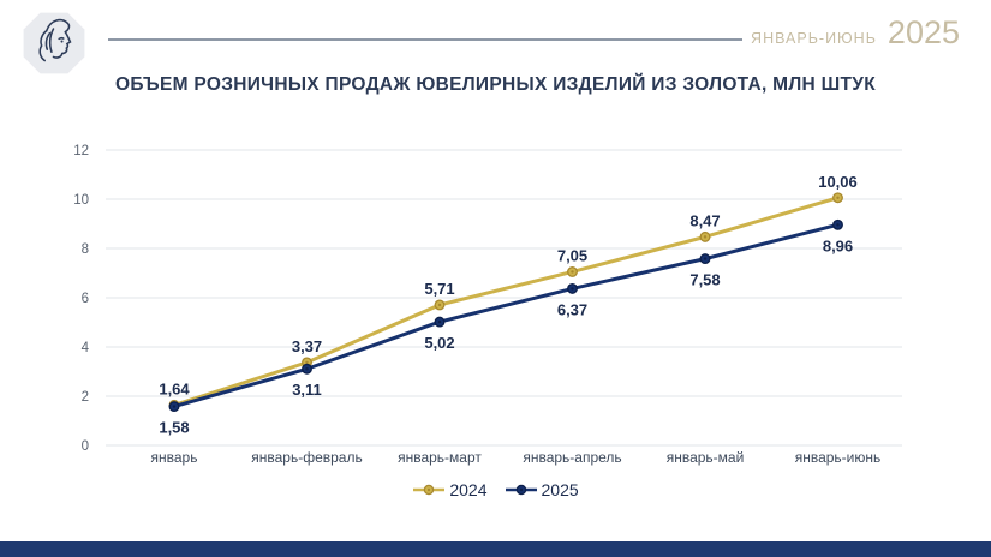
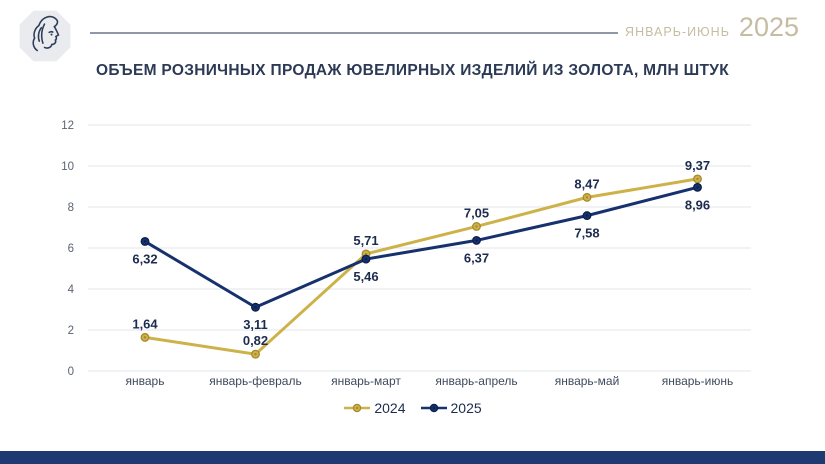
2025/январь: 1,58 -> 6,32
2024/январь-февраль: 3,37 -> 0,82
2025/январь-март: 5,02 -> 5,46
2024/январь-июнь: 10,06 -> 9,37
